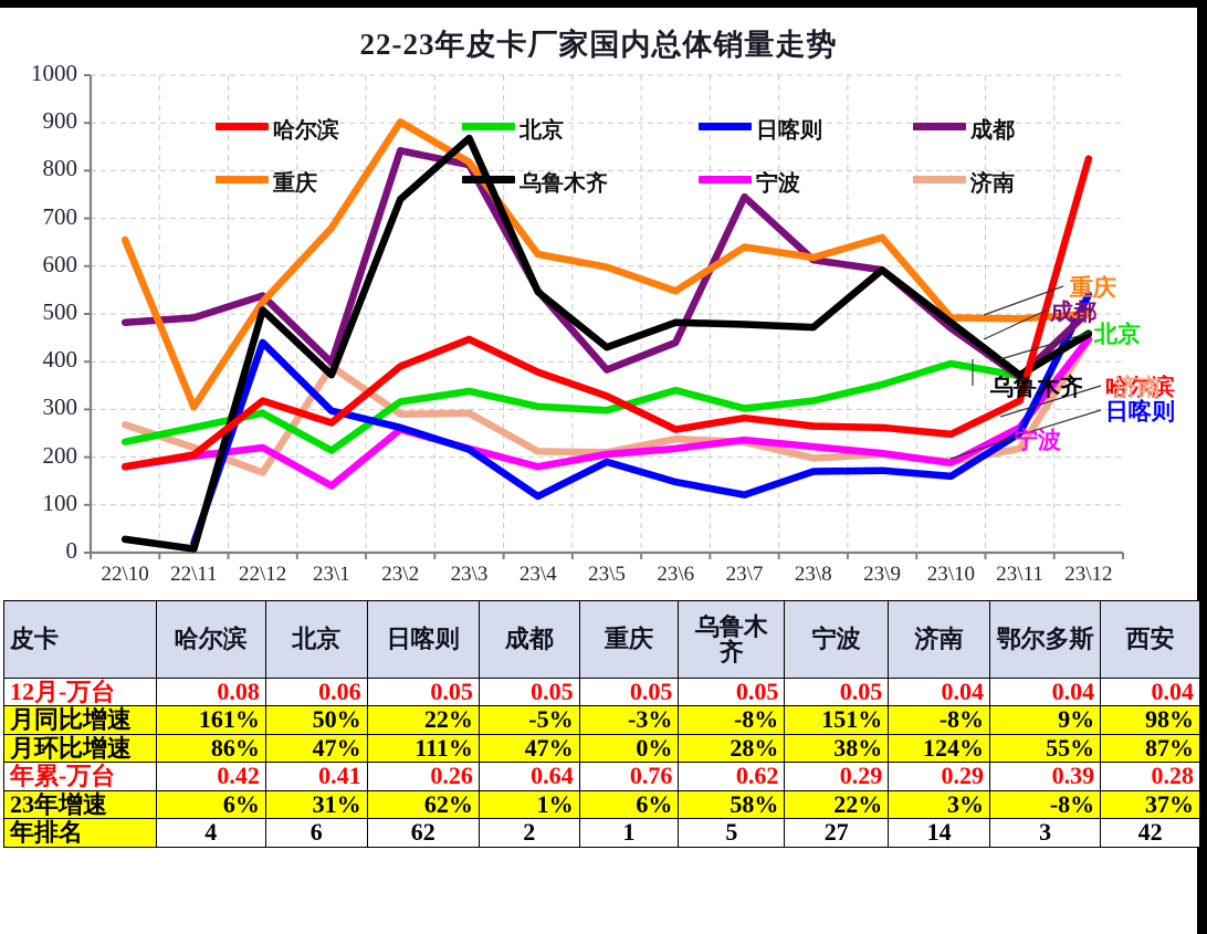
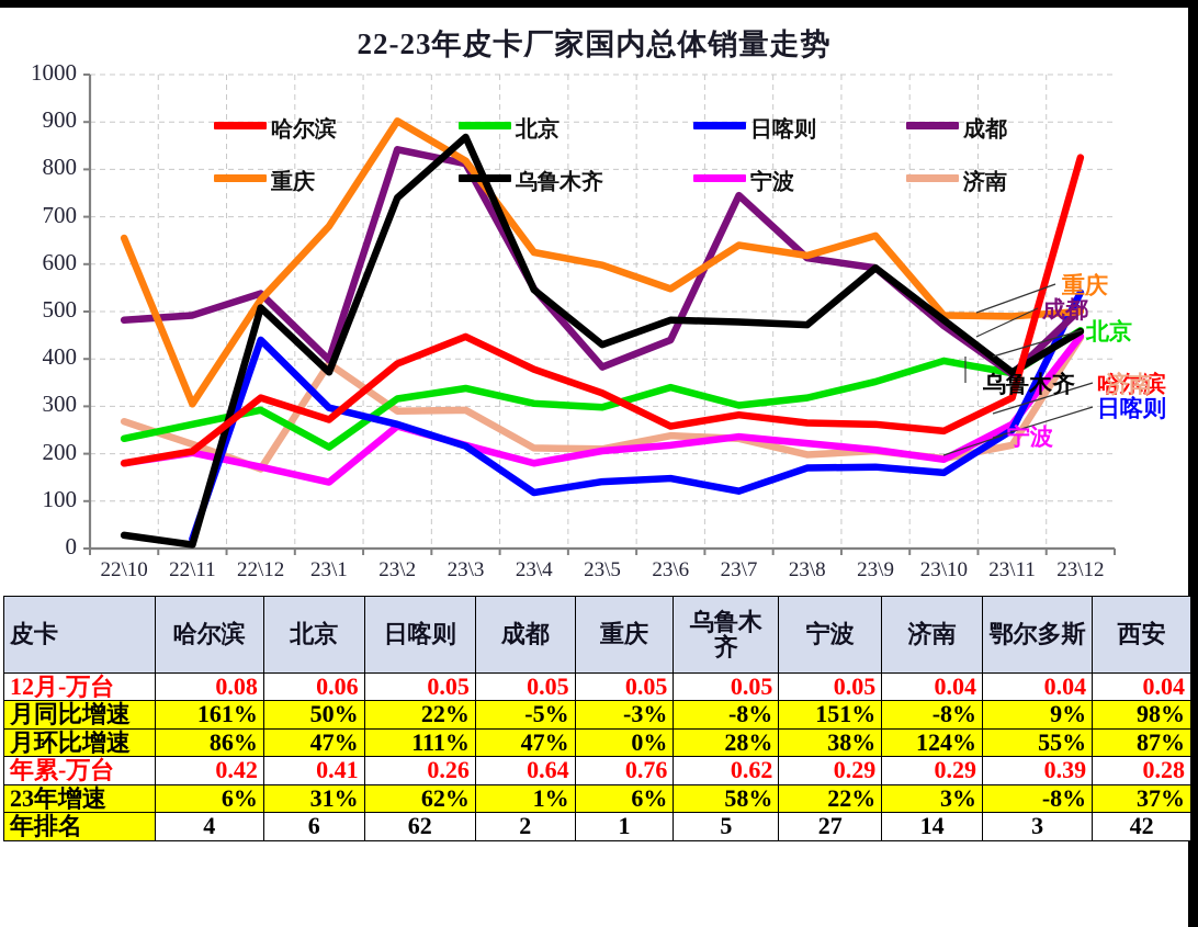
宁波/22\12: 220 -> 170
日喀则/23\5: 190 -> 140
